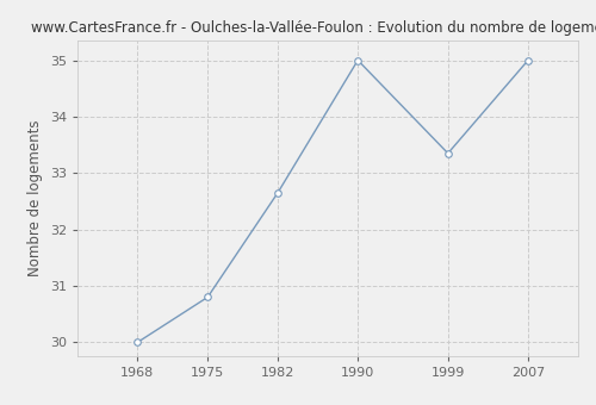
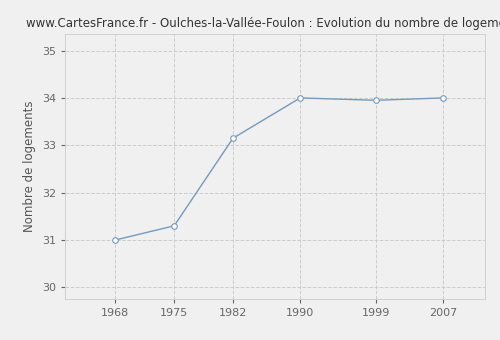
1968: 30.00 -> 31.00
1975: 30.80 -> 31.30
1982: 32.65 -> 33.15
1990: 35.00 -> 34.00
1999: 33.35 -> 33.95
2007: 35.00 -> 34.00
